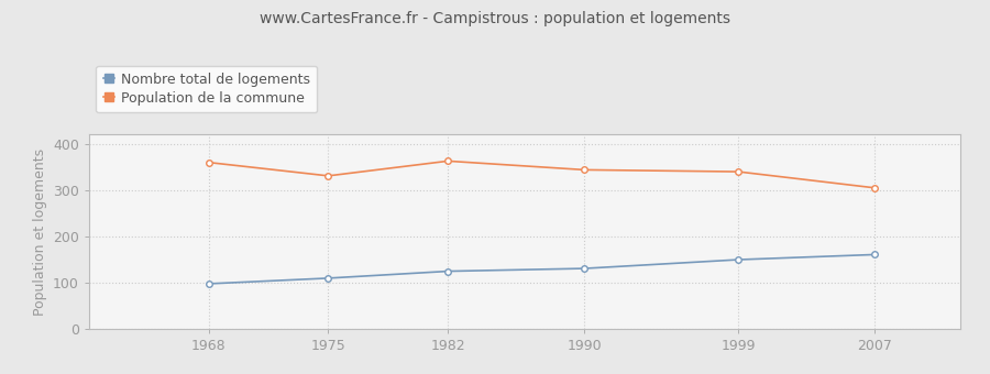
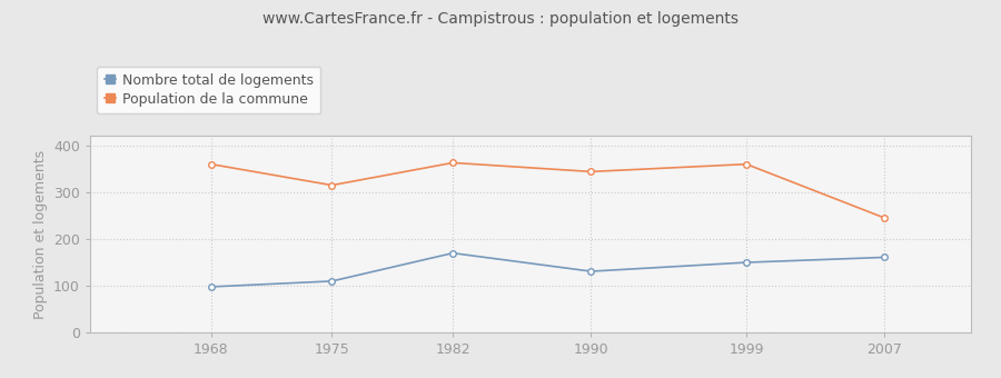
Population de la commune/1975: 331 -> 315
Nombre total de logements/1982: 125 -> 170
Population de la commune/1999: 340 -> 360
Population de la commune/2007: 305 -> 245
